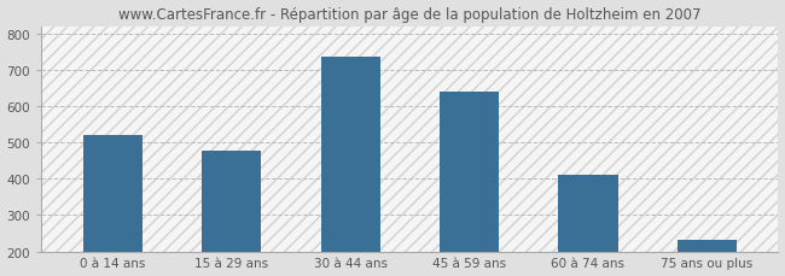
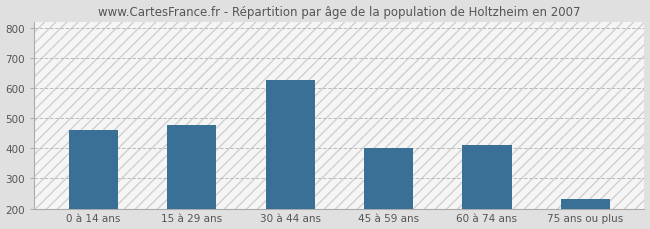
0 à 14 ans: 520 -> 460
30 à 44 ans: 735 -> 625
45 à 59 ans: 638 -> 400
